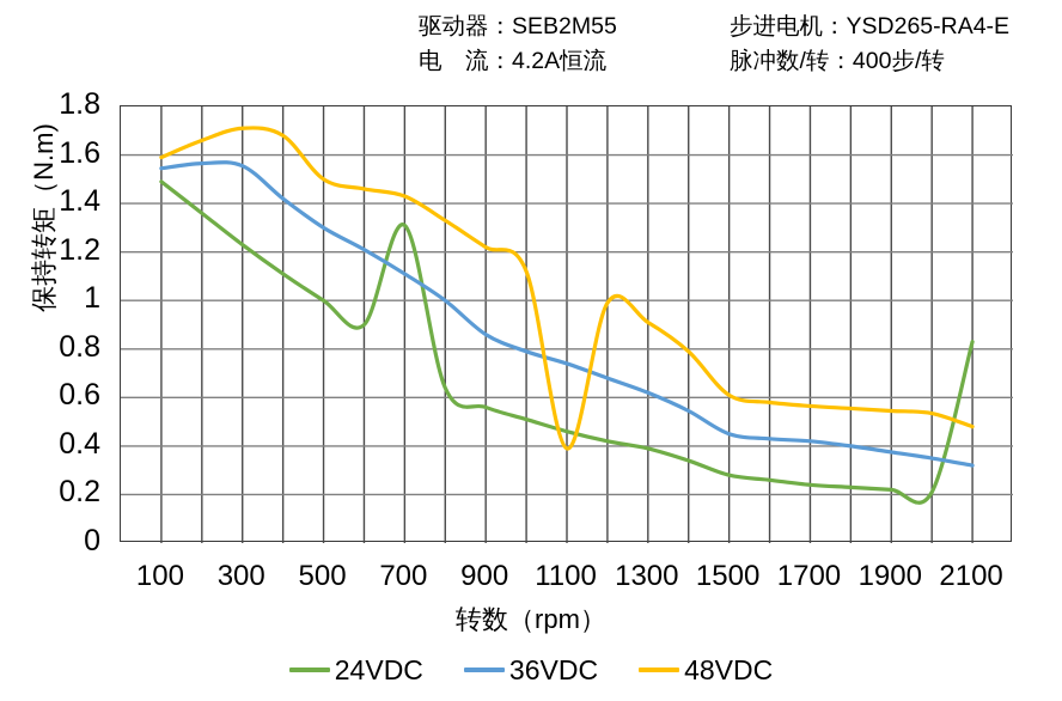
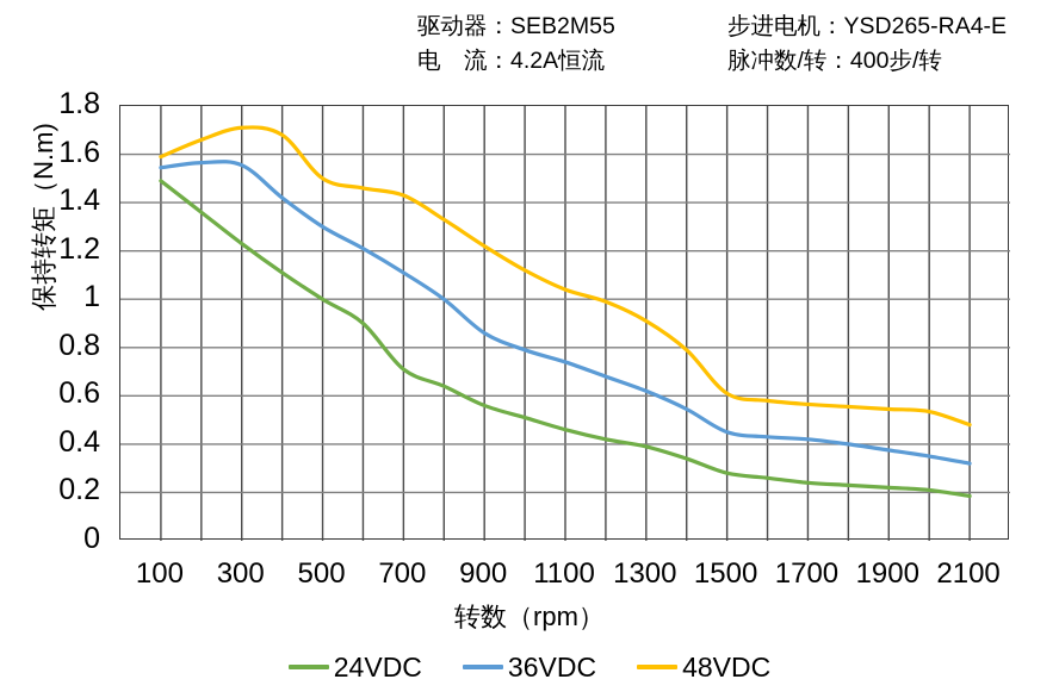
24VDC/700: 1.31 -> 0.71
48VDC/1100: 0.39 -> 1.04
24VDC/2100: 0.83 -> 0.18
